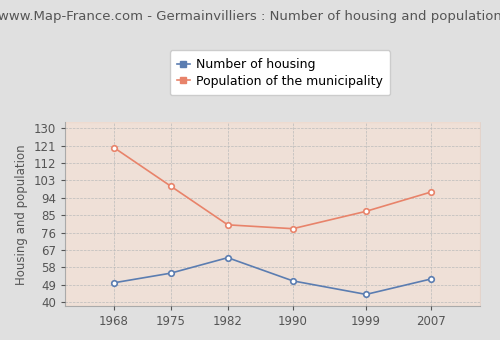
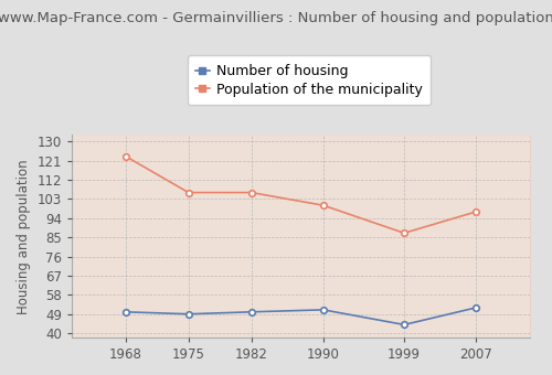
Population of the municipality/1968: 120 -> 123
Number of housing/1975: 55 -> 49
Population of the municipality/1975: 100 -> 106
Number of housing/1982: 63 -> 50
Population of the municipality/1982: 80 -> 106
Population of the municipality/1990: 78 -> 100
